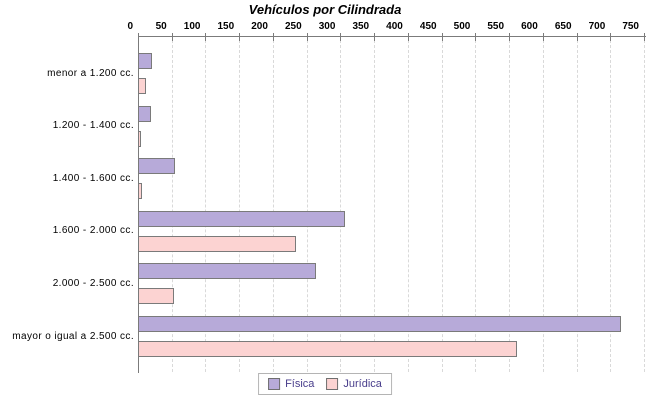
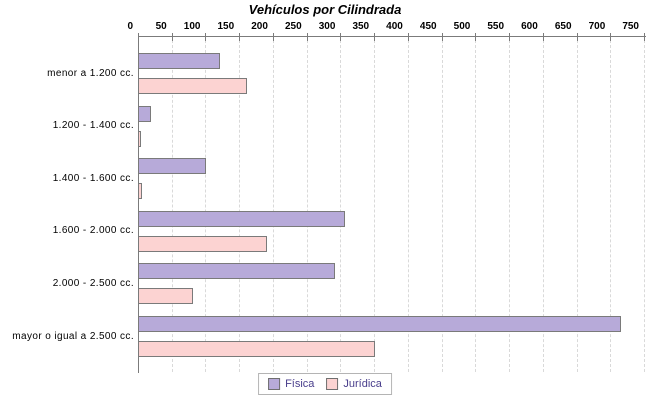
Física/menor a 1.200 cc.: 20 -> 120
Jurídica/menor a 1.200 cc.: 10 -> 160
Física/1.400 - 1.600 cc.: 50 -> 100
Jurídica/1.600 - 2.000 cc.: 230 -> 190
Física/2.000 - 2.500 cc.: 260 -> 290
Jurídica/2.000 - 2.500 cc.: 50 -> 80
Jurídica/mayor o igual a 2.500 cc.: 560 -> 350
